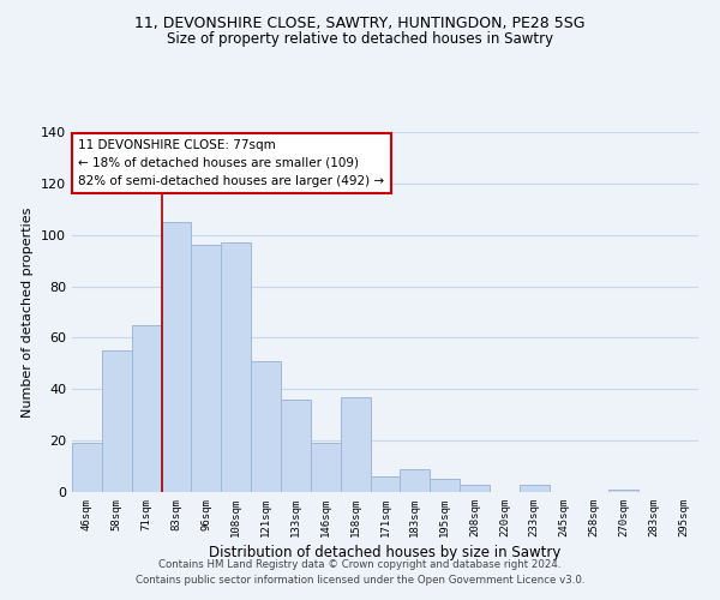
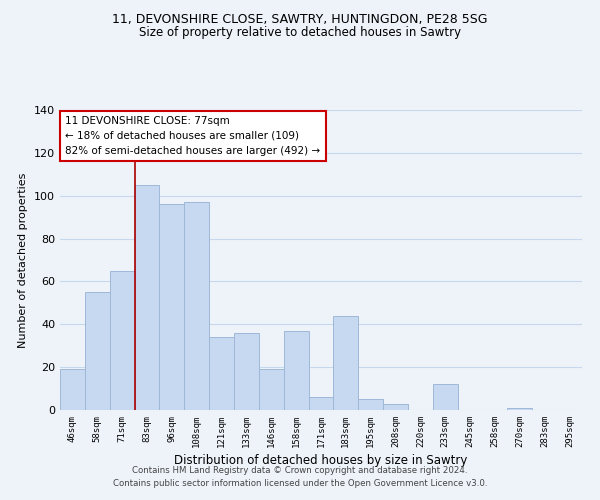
121sqm: 51 -> 34
183sqm: 9 -> 44
233sqm: 3 -> 12
